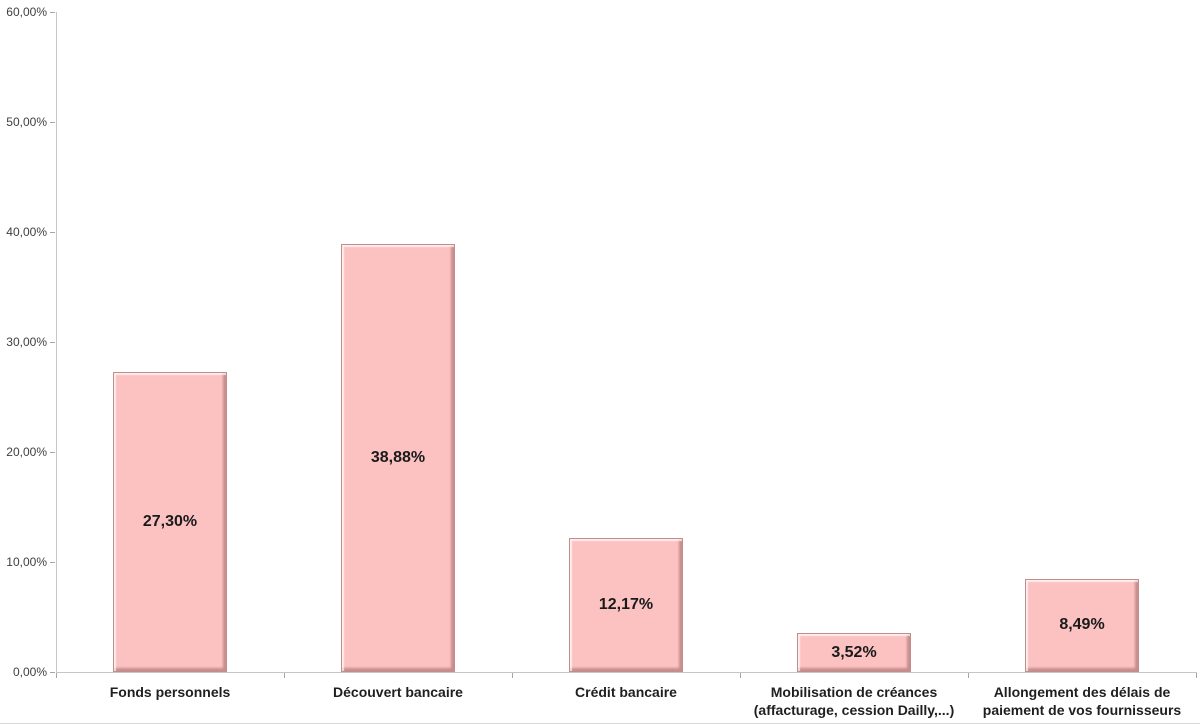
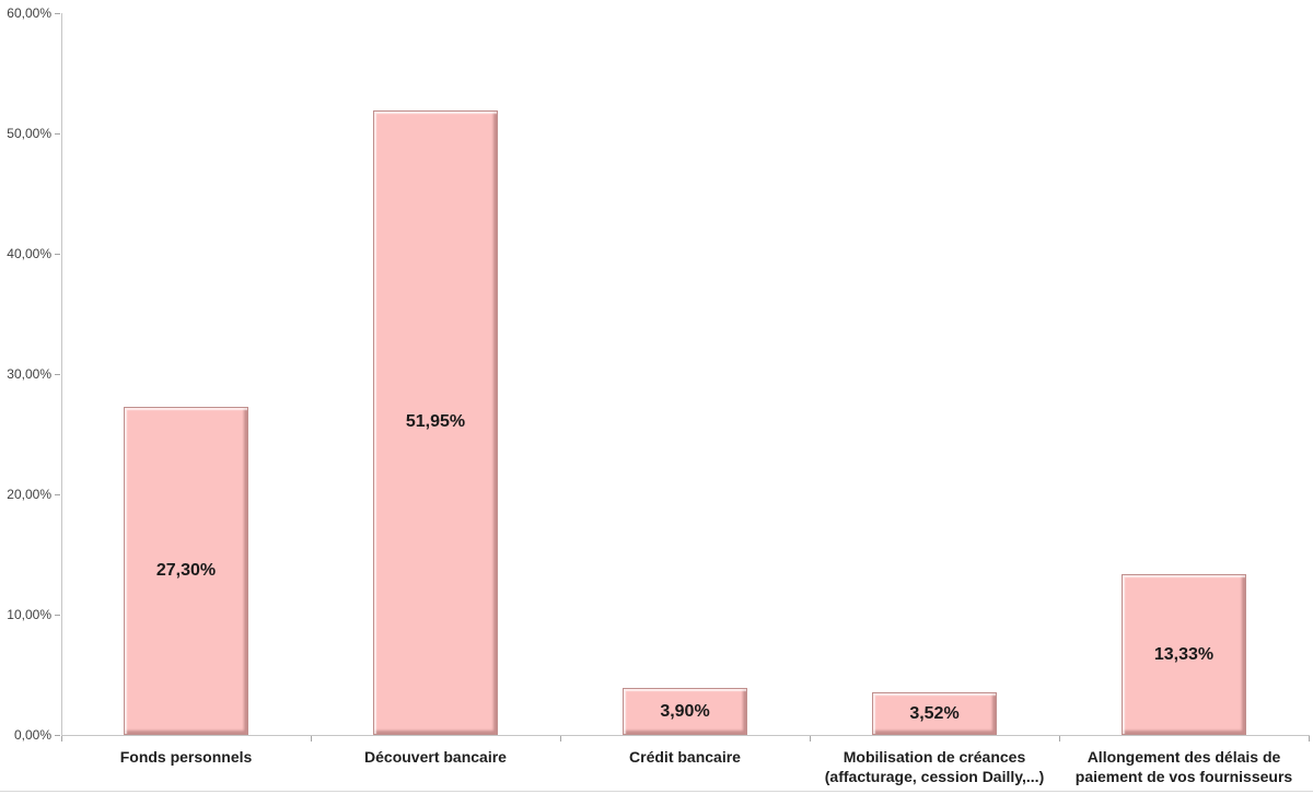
Découvert bancaire: 38,88% -> 51,95%
Crédit bancaire: 12,17% -> 3,90%
Allongement des délais de paiement de vos fournisseurs: 8,49% -> 13,33%
